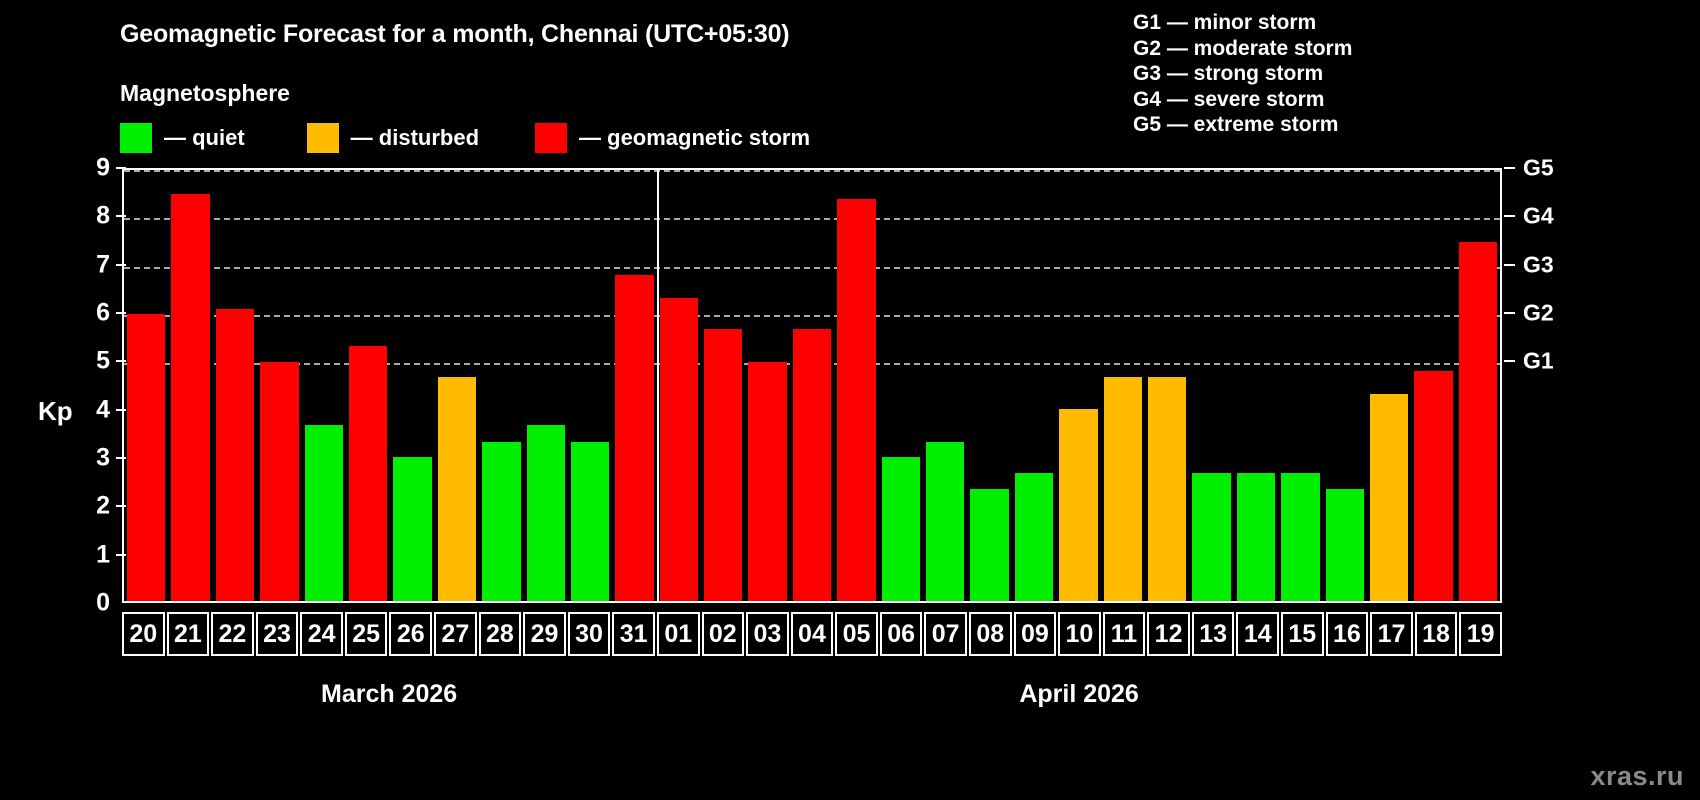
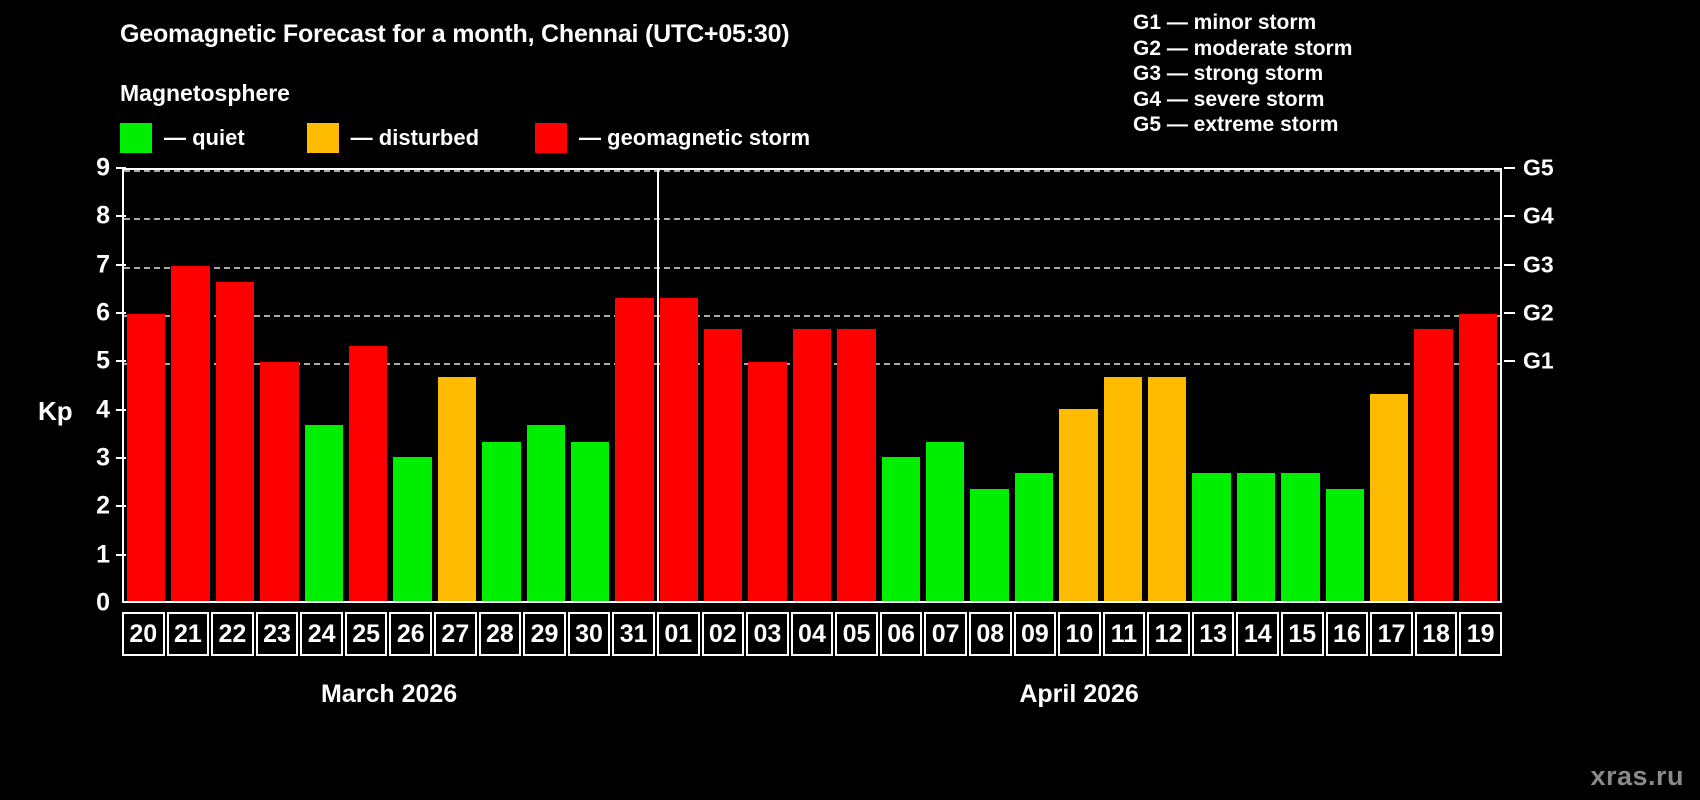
21: 8.5 -> 7.0
22: 6.1 -> 6.7
31: 6.8 -> 6.3
05: 8.4 -> 5.7
18: 4.8 -> 5.7
19: 7.5 -> 6.0
